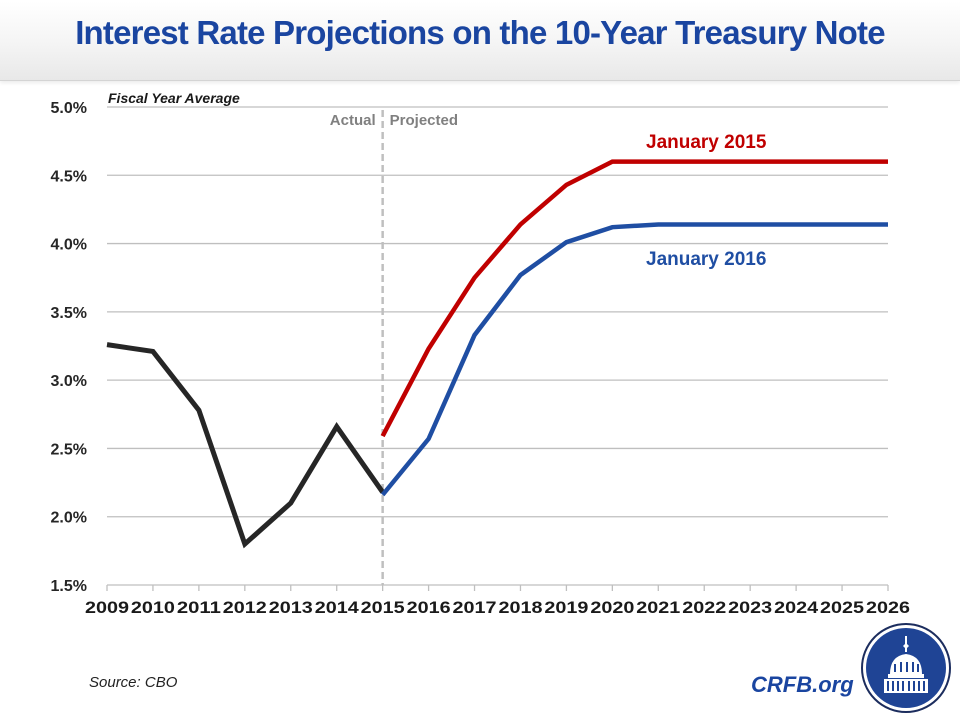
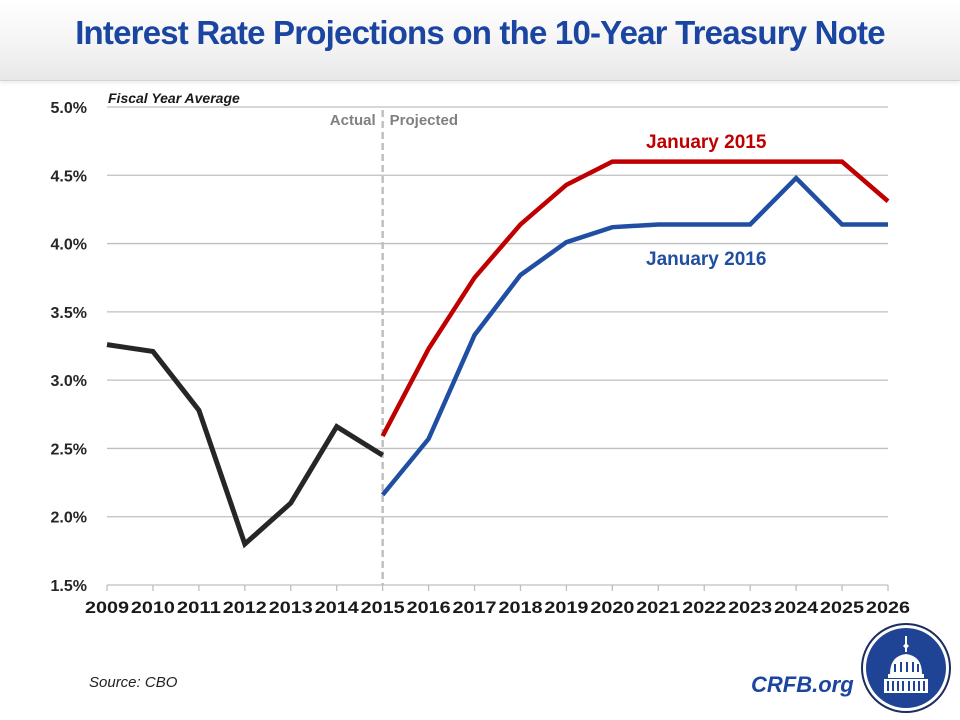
Actual/2015: 2.18% -> 2.45%
January 2016/2024: 4.14% -> 4.48%
January 2015/2026: 4.60% -> 4.31%
